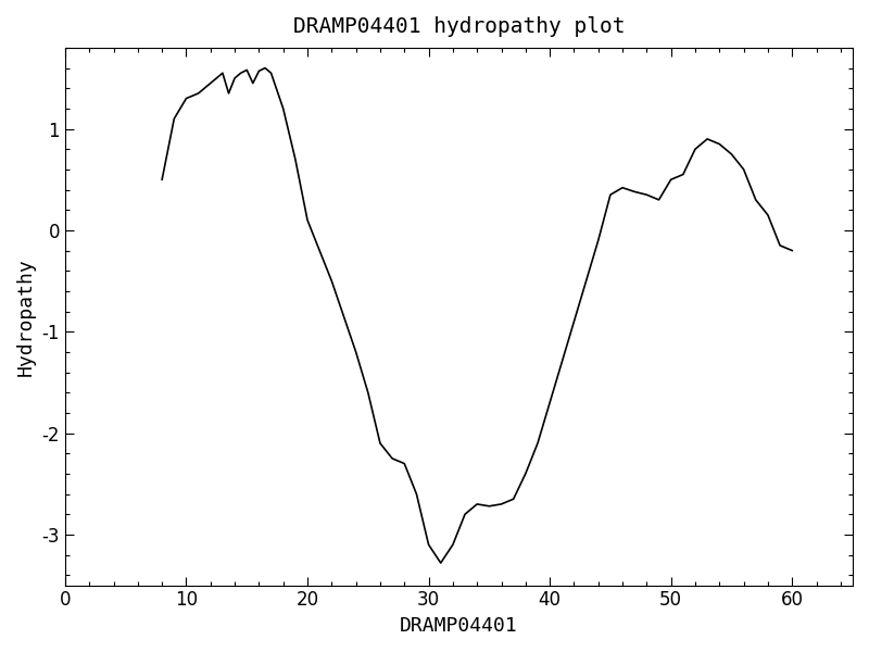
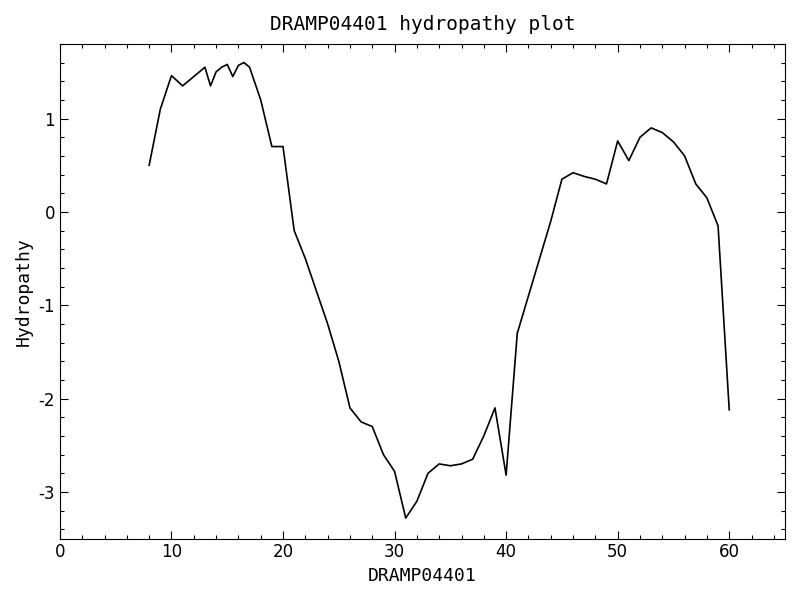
10: 1.30 -> 1.46
20: 0.10 -> 0.70
30: -3.10 -> -2.78
40: -1.70 -> -2.82
50: 0.50 -> 0.76
60: -0.20 -> -2.12
